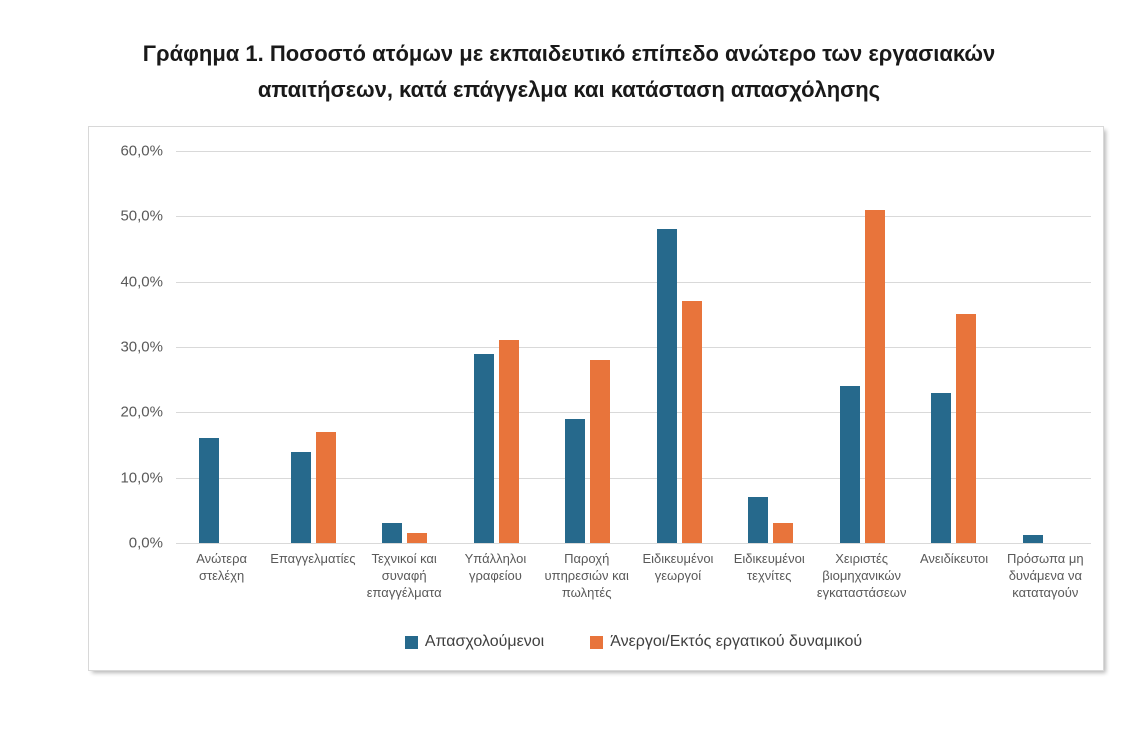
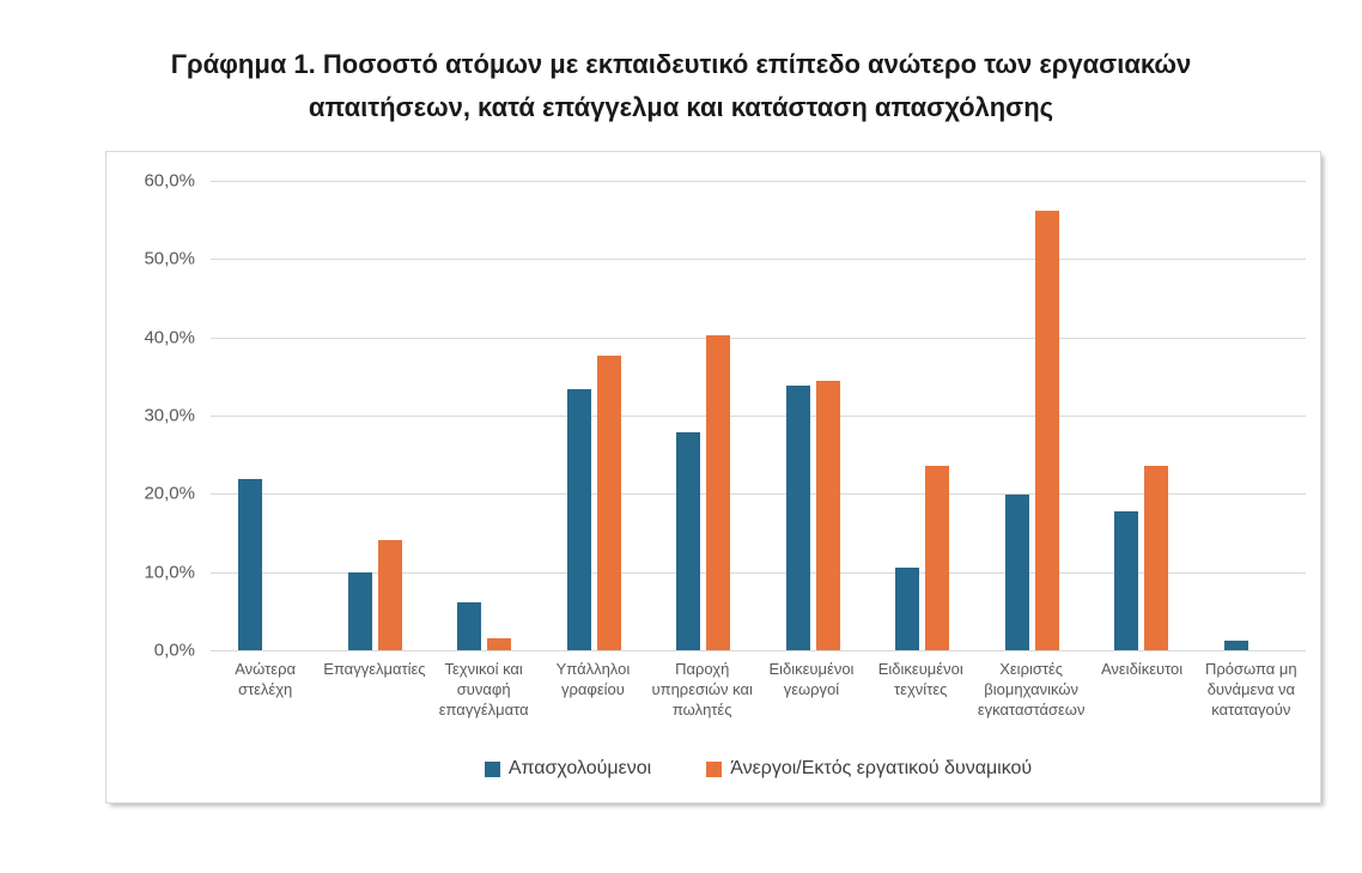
Απασχολούμενοι/Ανώτερα στελέχη: 16% -> 22%
Απασχολούμενοι/Επαγγελματίες: 14% -> 10%
Άνεργοι/Εκτός εργατικού δυναμικού/Επαγγελματίες: 17% -> 14%
Απασχολούμενοι/Τεχνικοί και συναφή επαγγέλματα: 3% -> 6%
Απασχολούμενοι/Υπάλληλοι γραφείου: 29% -> 33%
Άνεργοι/Εκτός εργατικού δυναμικού/Υπάλληλοι γραφείου: 31% -> 38%
Απασχολούμενοι/Παροχή υπηρεσιών και πωλητές: 19% -> 28%
Άνεργοι/Εκτός εργατικού δυναμικού/Παροχή υπηρεσιών και πωλητές: 28% -> 40%
Απασχολούμενοι/Ειδικευμένοι γεωργοί: 48% -> 34%
Άνεργοι/Εκτός εργατικού δυναμικού/Ειδικευμένοι γεωργοί: 37% -> 34%
Απασχολούμενοι/Ειδικευμένοι τεχνίτες: 7% -> 10%
Άνεργοι/Εκτός εργατικού δυναμικού/Ειδικευμένοι τεχνίτες: 3% -> 24%
Απασχολούμενοι/Χειριστές βιομηχανικών εγκαταστάσεων: 24% -> 20%
Άνεργοι/Εκτός εργατικού δυναμικού/Χειριστές βιομηχανικών εγκαταστάσεων: 51% -> 56%
Απασχολούμενοι/Ανειδίκευτοι: 23% -> 18%
Άνεργοι/Εκτός εργατικού δυναμικού/Ανειδίκευτοι: 35% -> 24%
